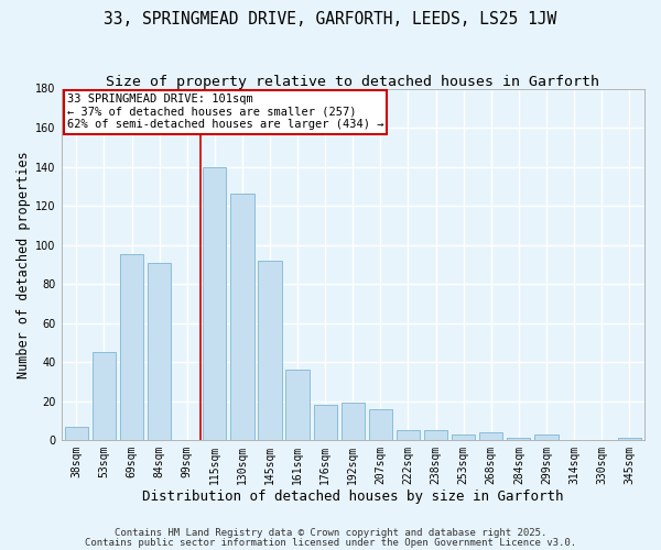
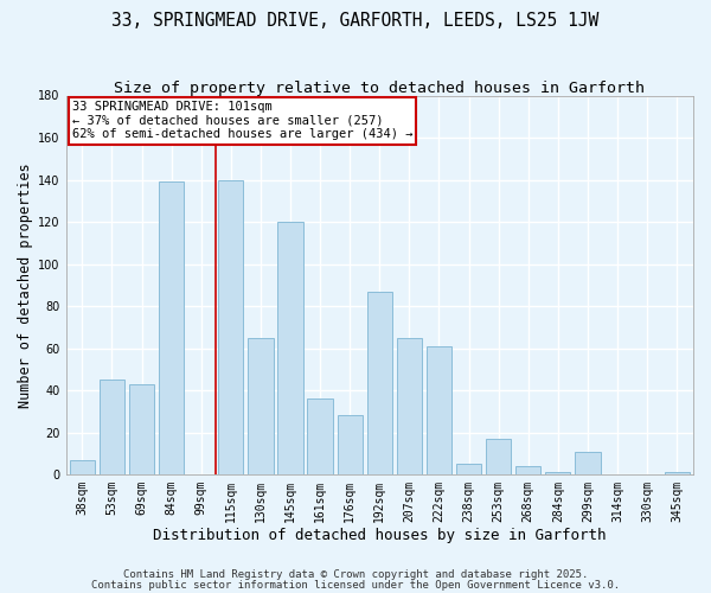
69sqm: 95 -> 43
84sqm: 91 -> 139
130sqm: 126 -> 65
145sqm: 92 -> 120
176sqm: 18 -> 28
192sqm: 19 -> 87
207sqm: 16 -> 65
222sqm: 5 -> 61
253sqm: 3 -> 17
299sqm: 3 -> 11
